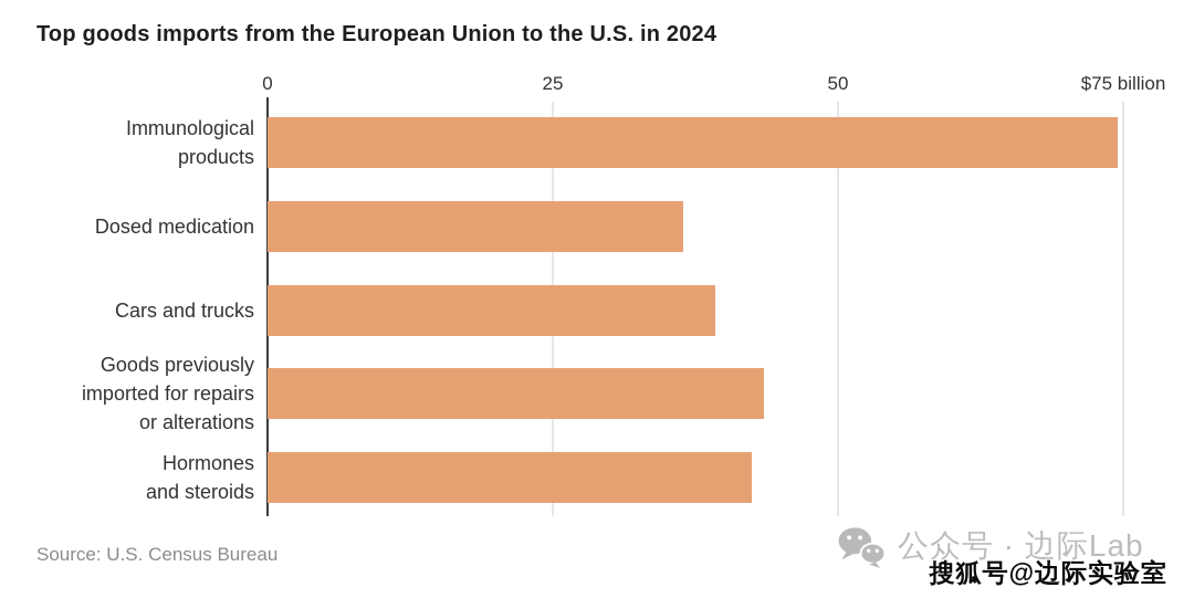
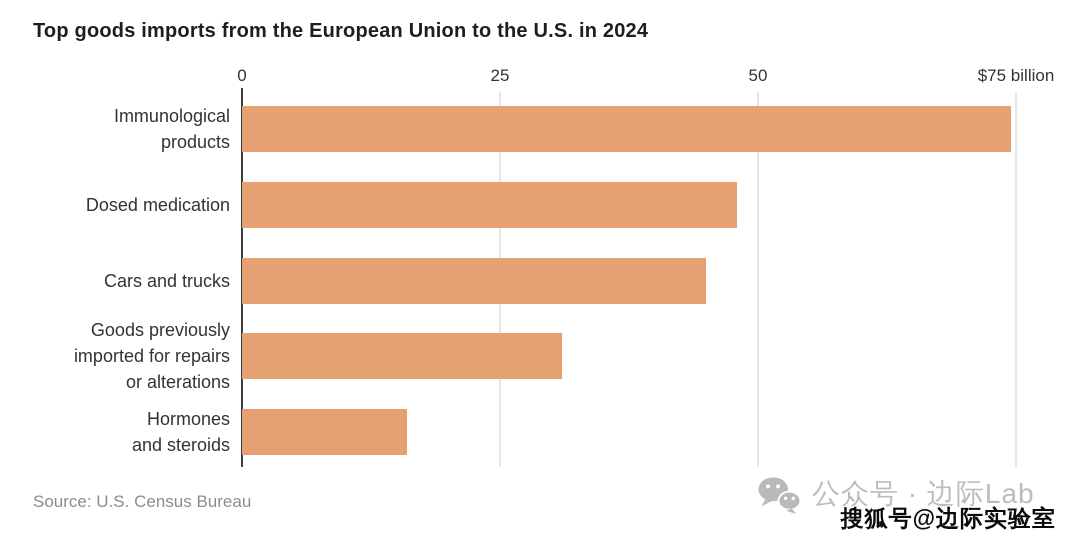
Dosed medication: 36.4 -> 48.0
Cars and trucks: 39.2 -> 45.0
Goods previously imported for repairs or alterations: 43.5 -> 31.0
Hormones and steroids: 42.4 -> 16.0
